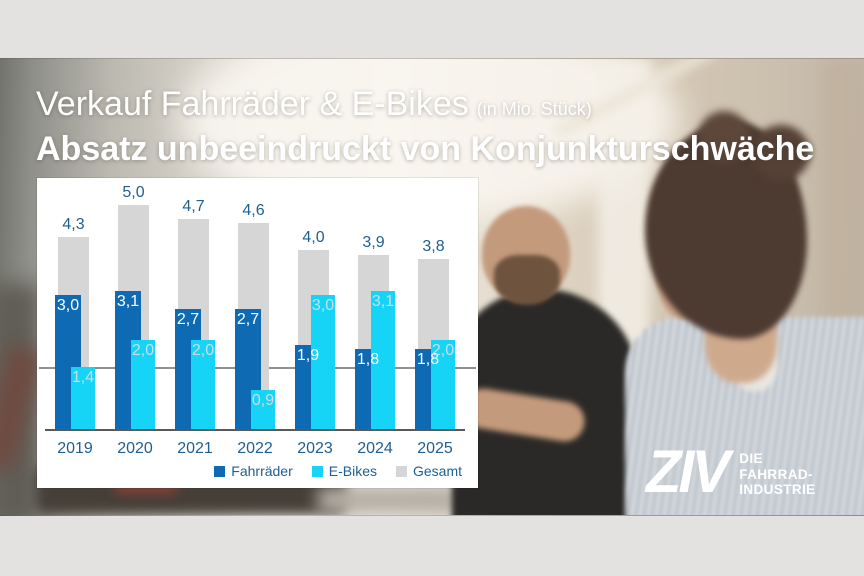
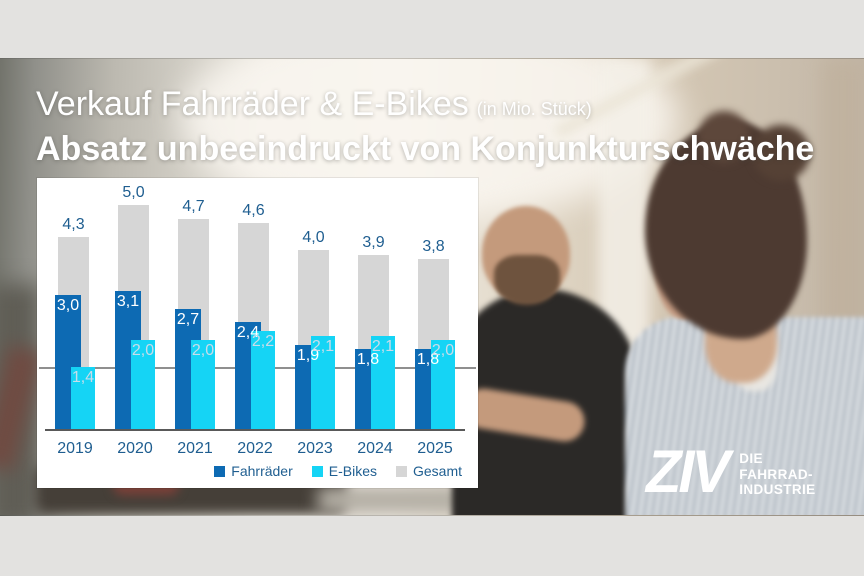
Fahrräder/2022: 2,7 -> 2,4
E-Bikes/2022: 0,9 -> 2,2
E-Bikes/2023: 3,0 -> 2,1
E-Bikes/2024: 3,1 -> 2,1
